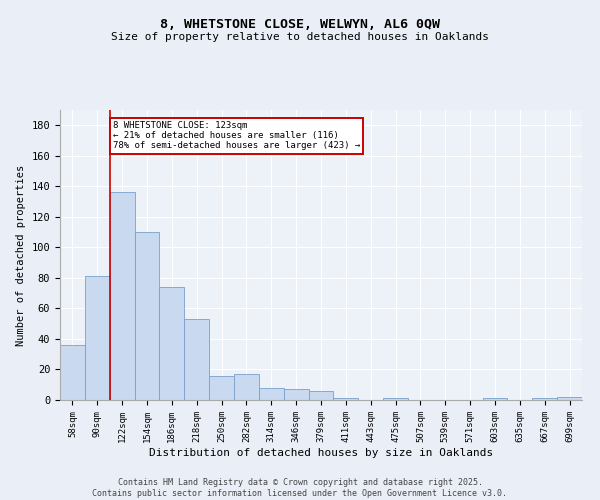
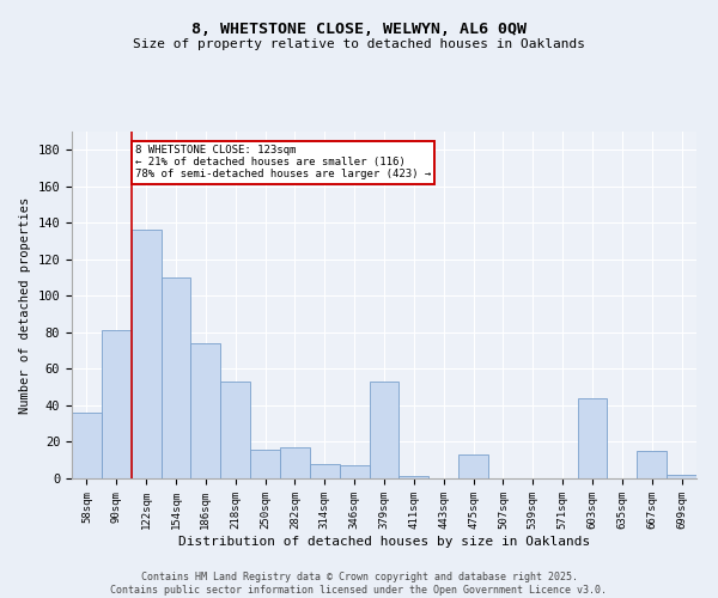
379sqm: 6 -> 53
475sqm: 1 -> 13
603sqm: 1 -> 44
667sqm: 1 -> 15
